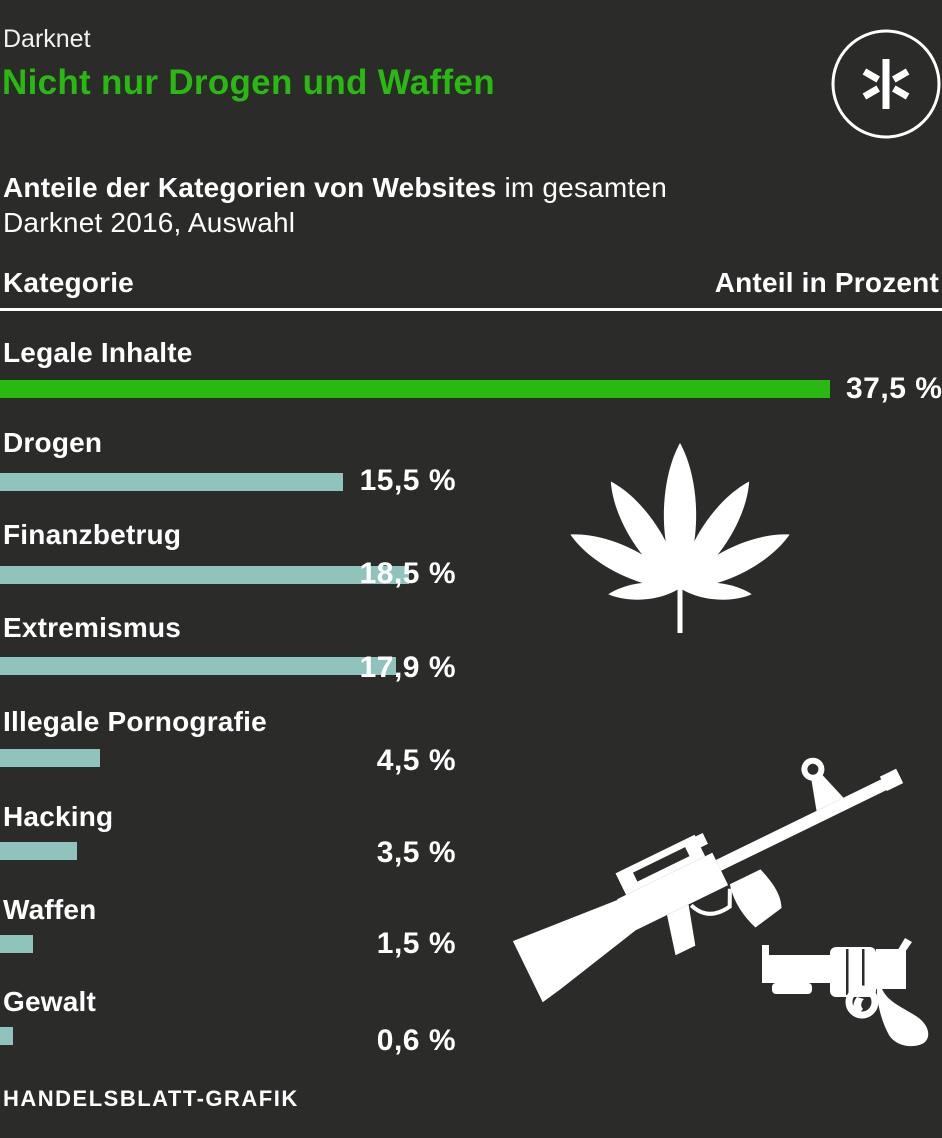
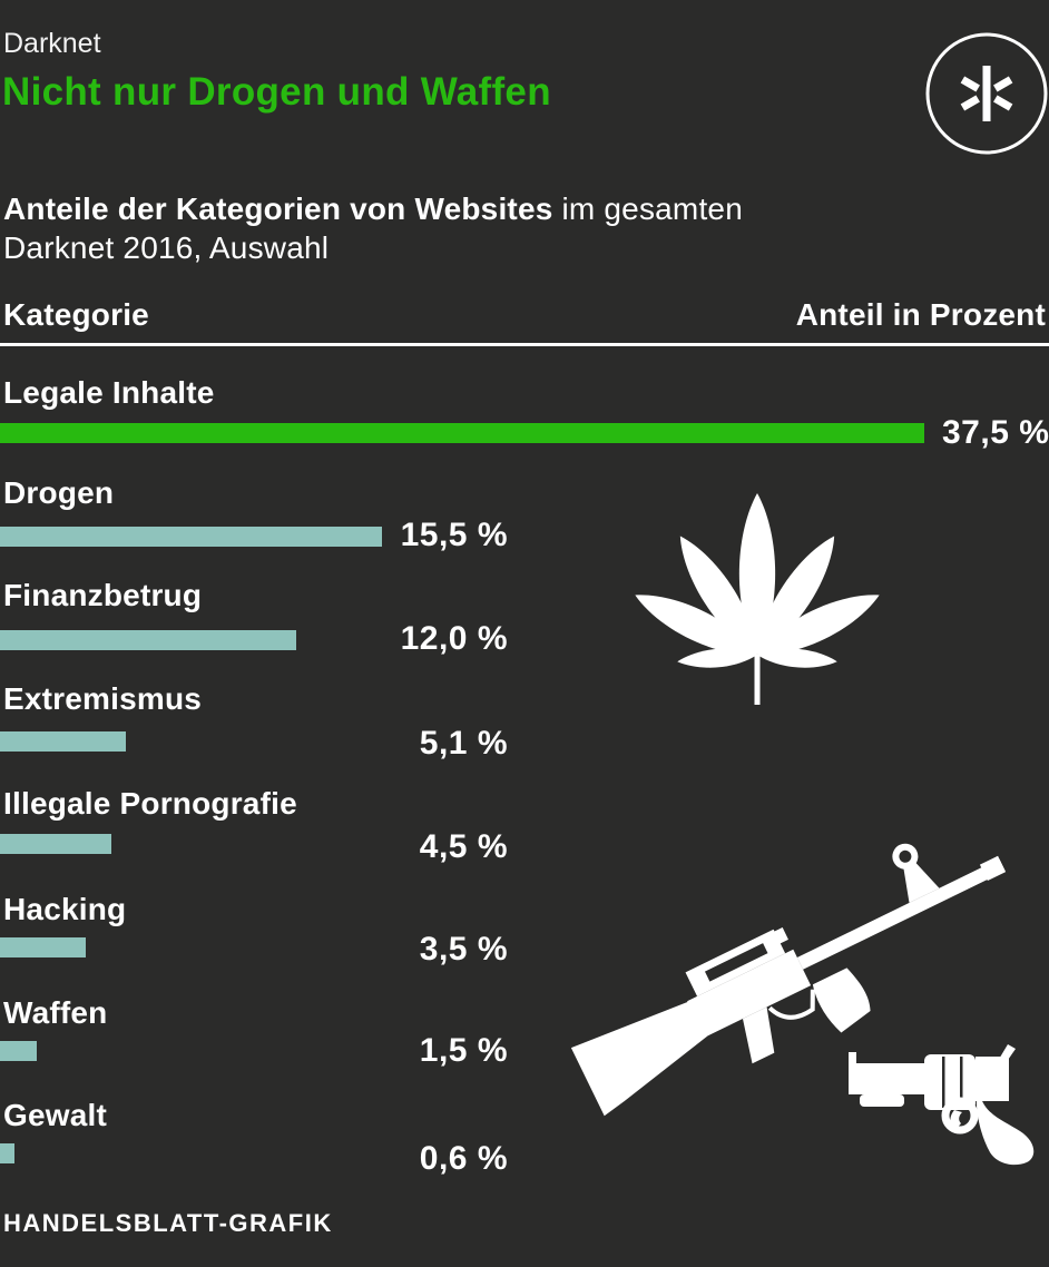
Finanzbetrug: 18,5 -> 12,0
Extremismus: 17,9 -> 5,1
